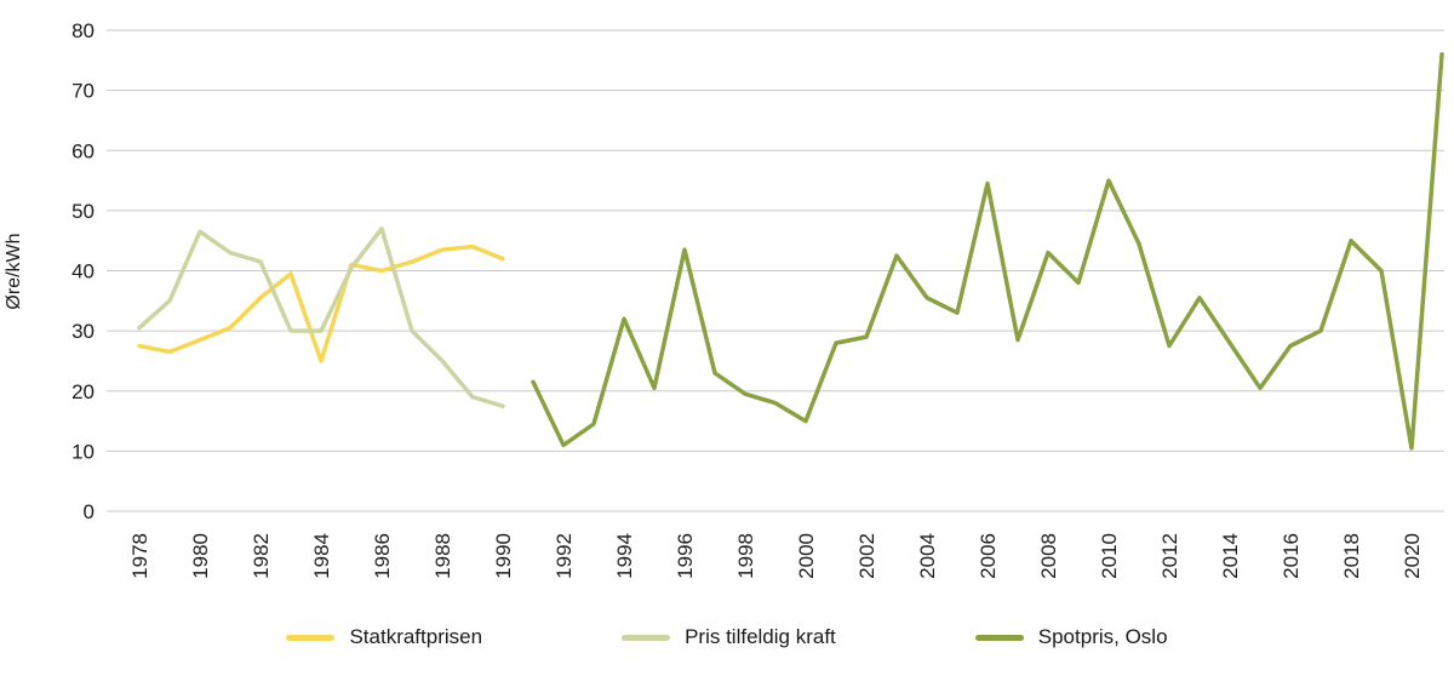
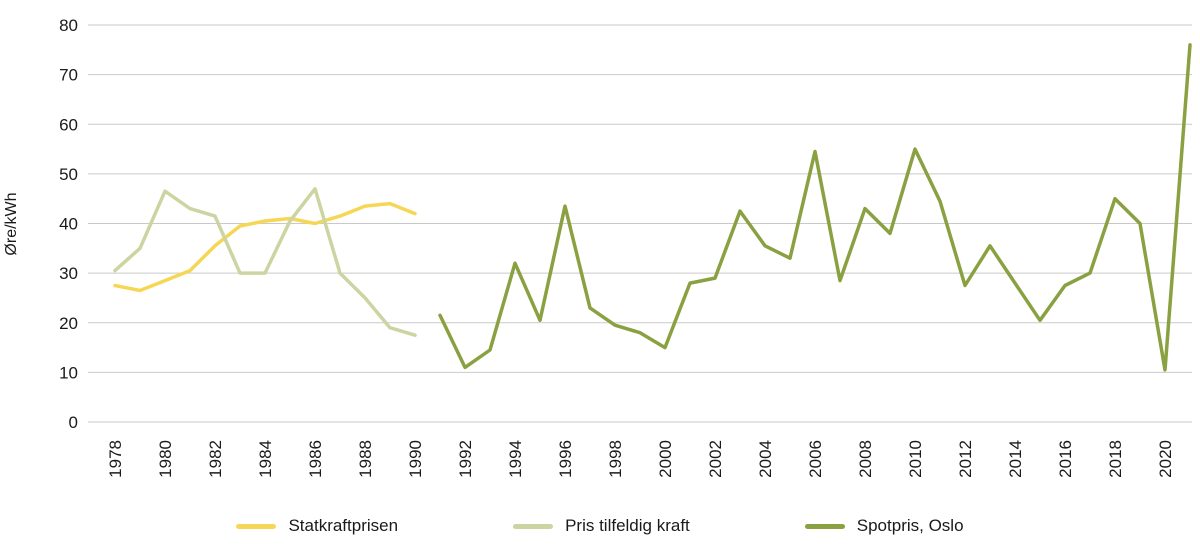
Statkraftprisen/1984: 25 -> 40
